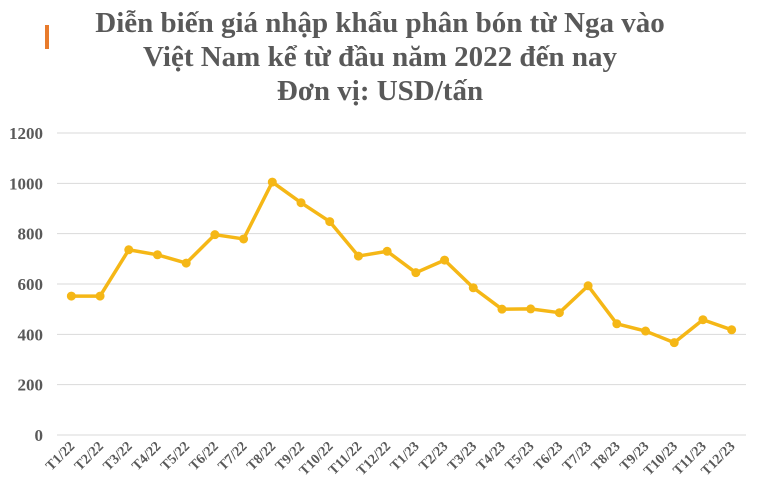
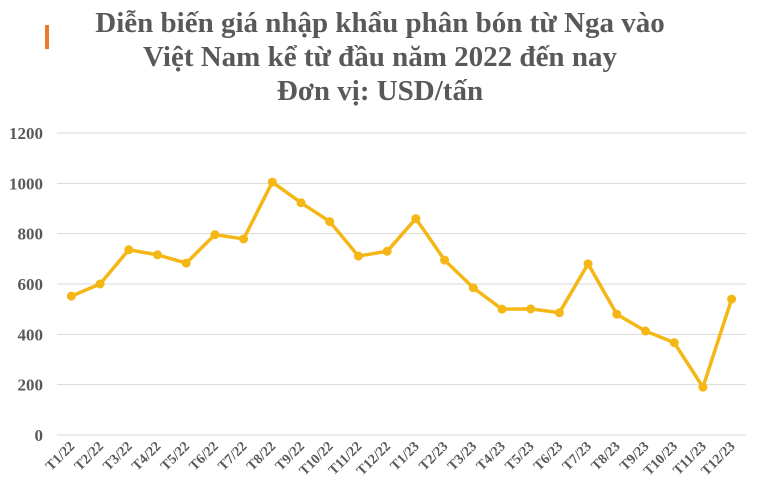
T2/22: 550 -> 600
T1/23: 640 -> 860
T7/23: 590 -> 680
T8/23: 440 -> 480
T11/23: 460 -> 190
T12/23: 420 -> 540
